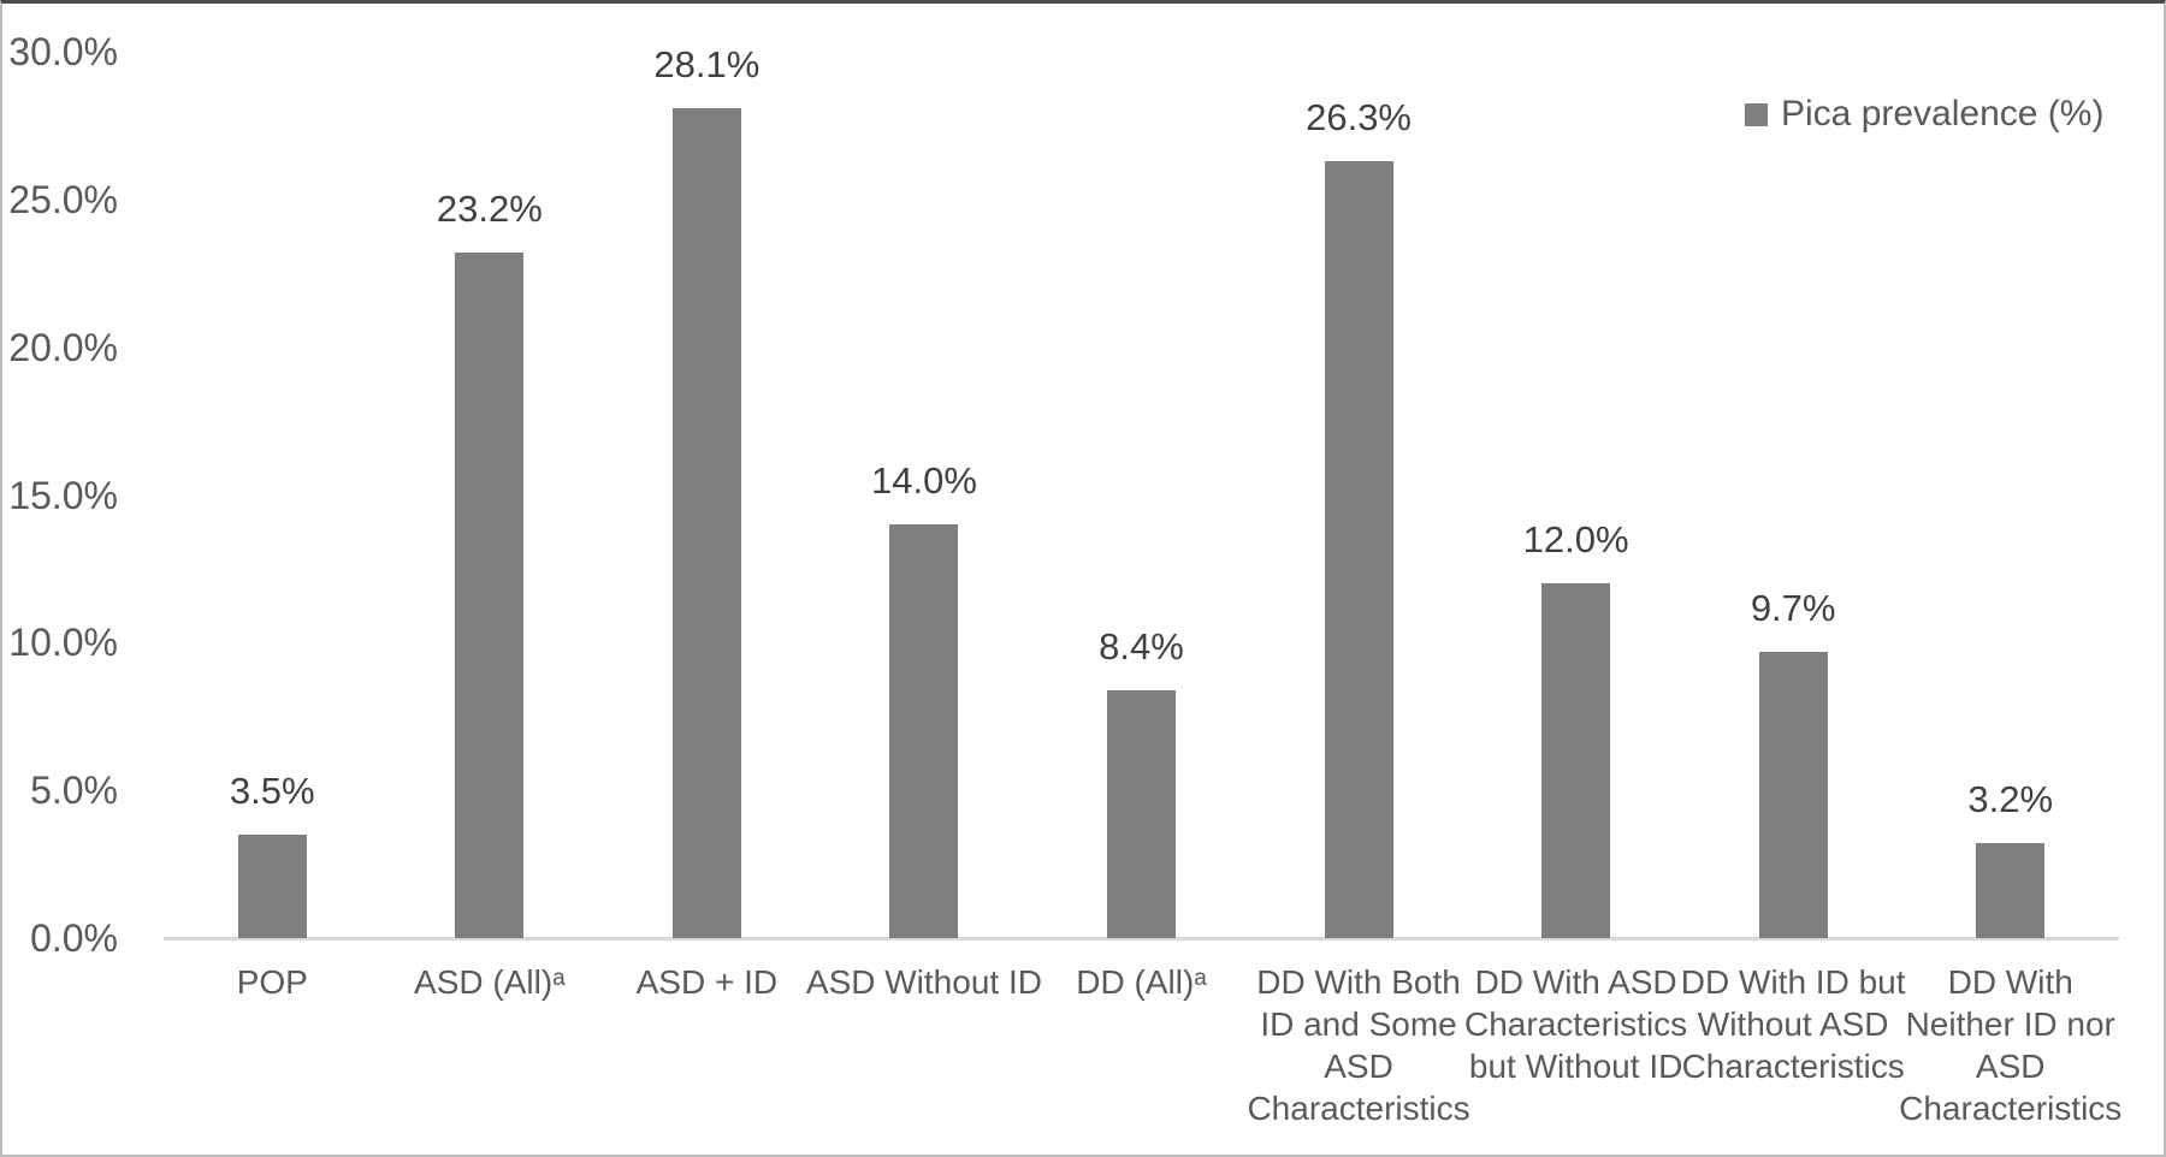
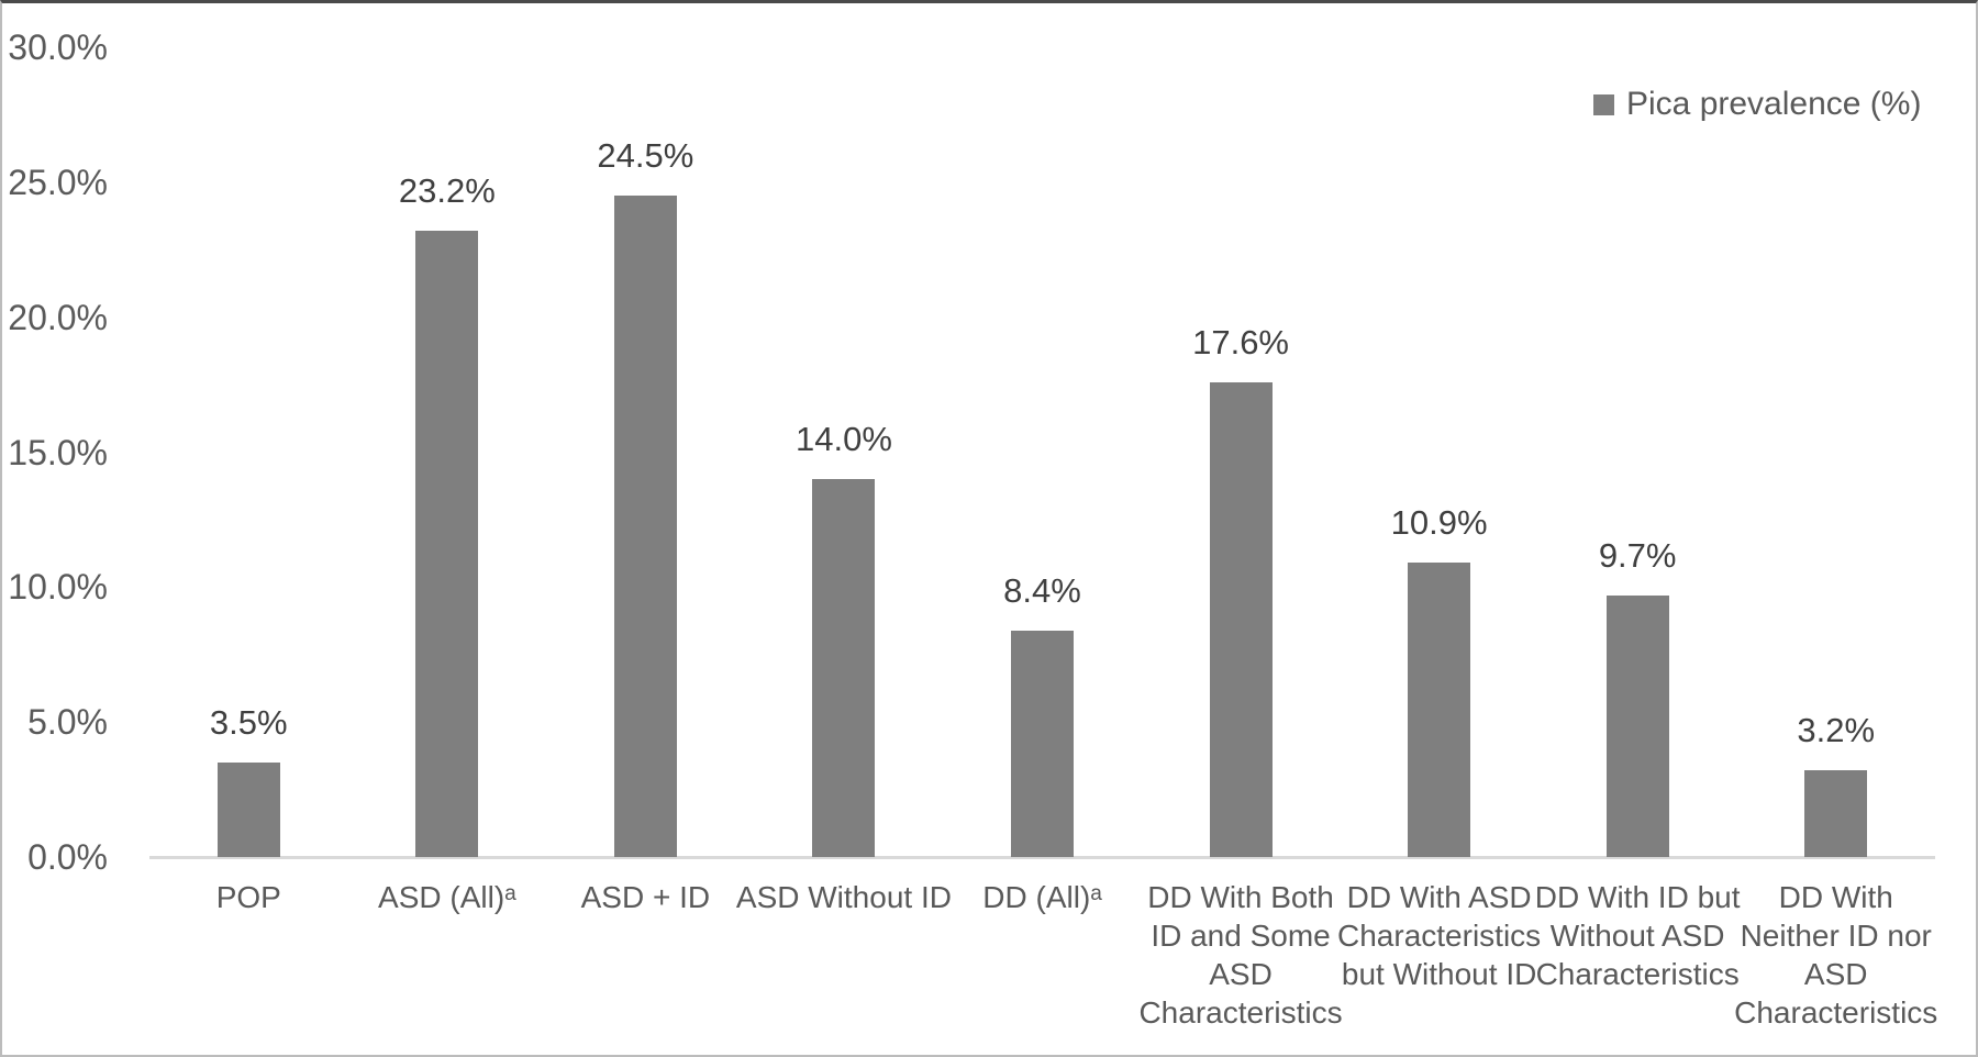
ASD + ID: 28.1% -> 24.5%
DD With Both ID and Some ASD Characteristics: 26.3% -> 17.6%
DD With ASD Characteristics but Without ID: 12.0% -> 10.9%
